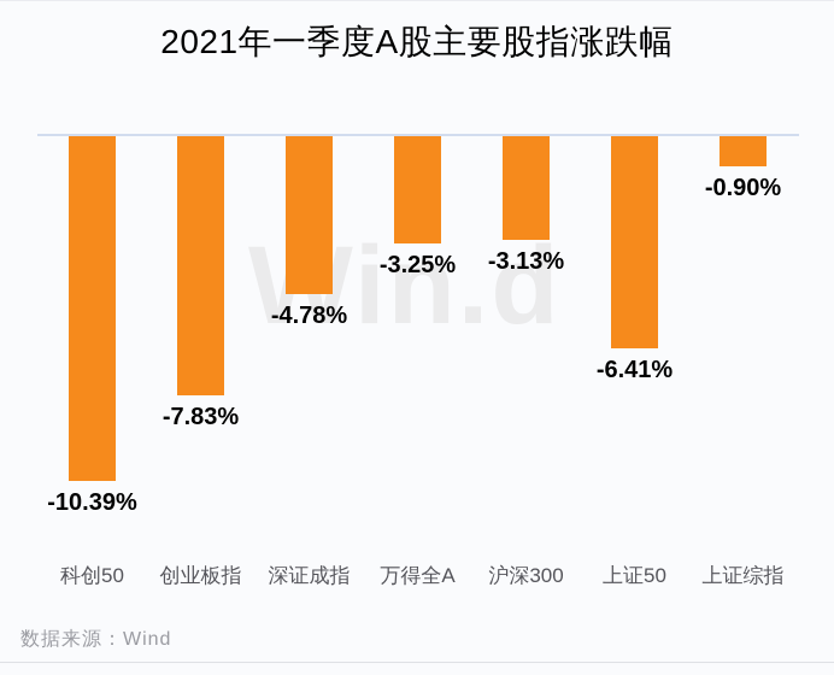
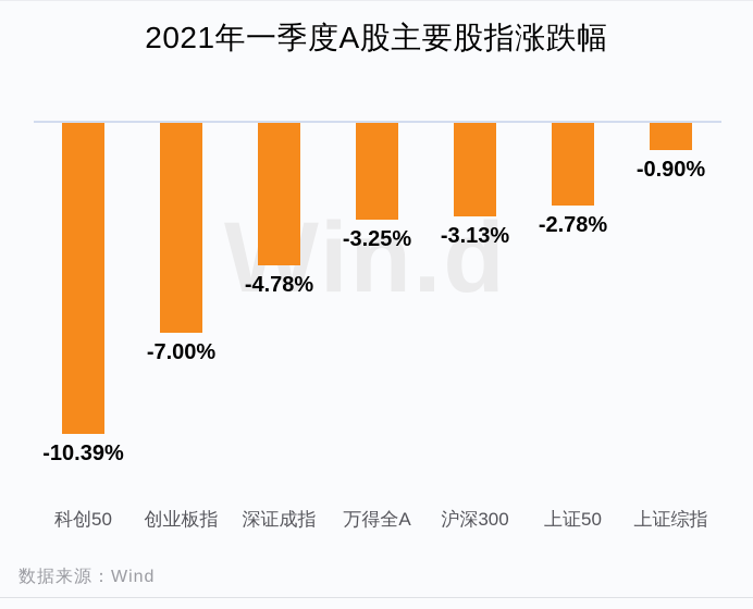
创业板指: -7.83% -> -7.00%
上证50: -6.41% -> -2.78%
